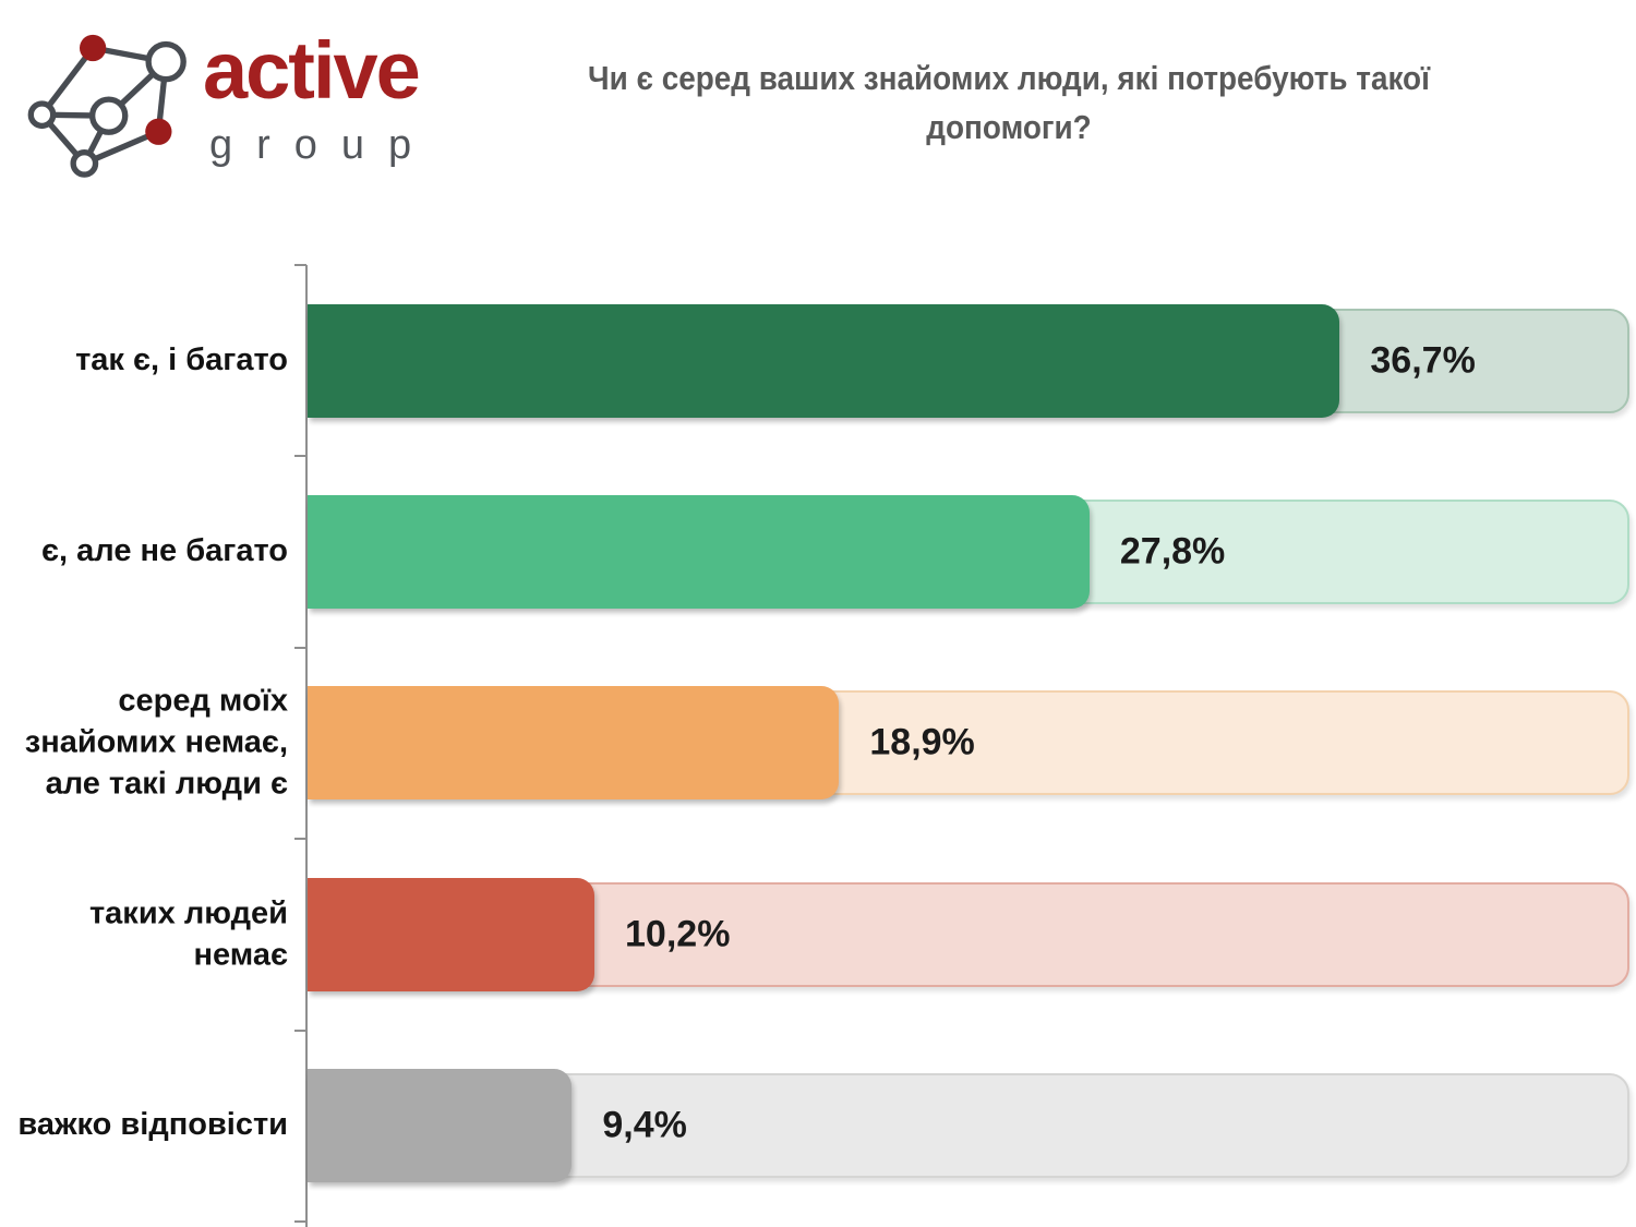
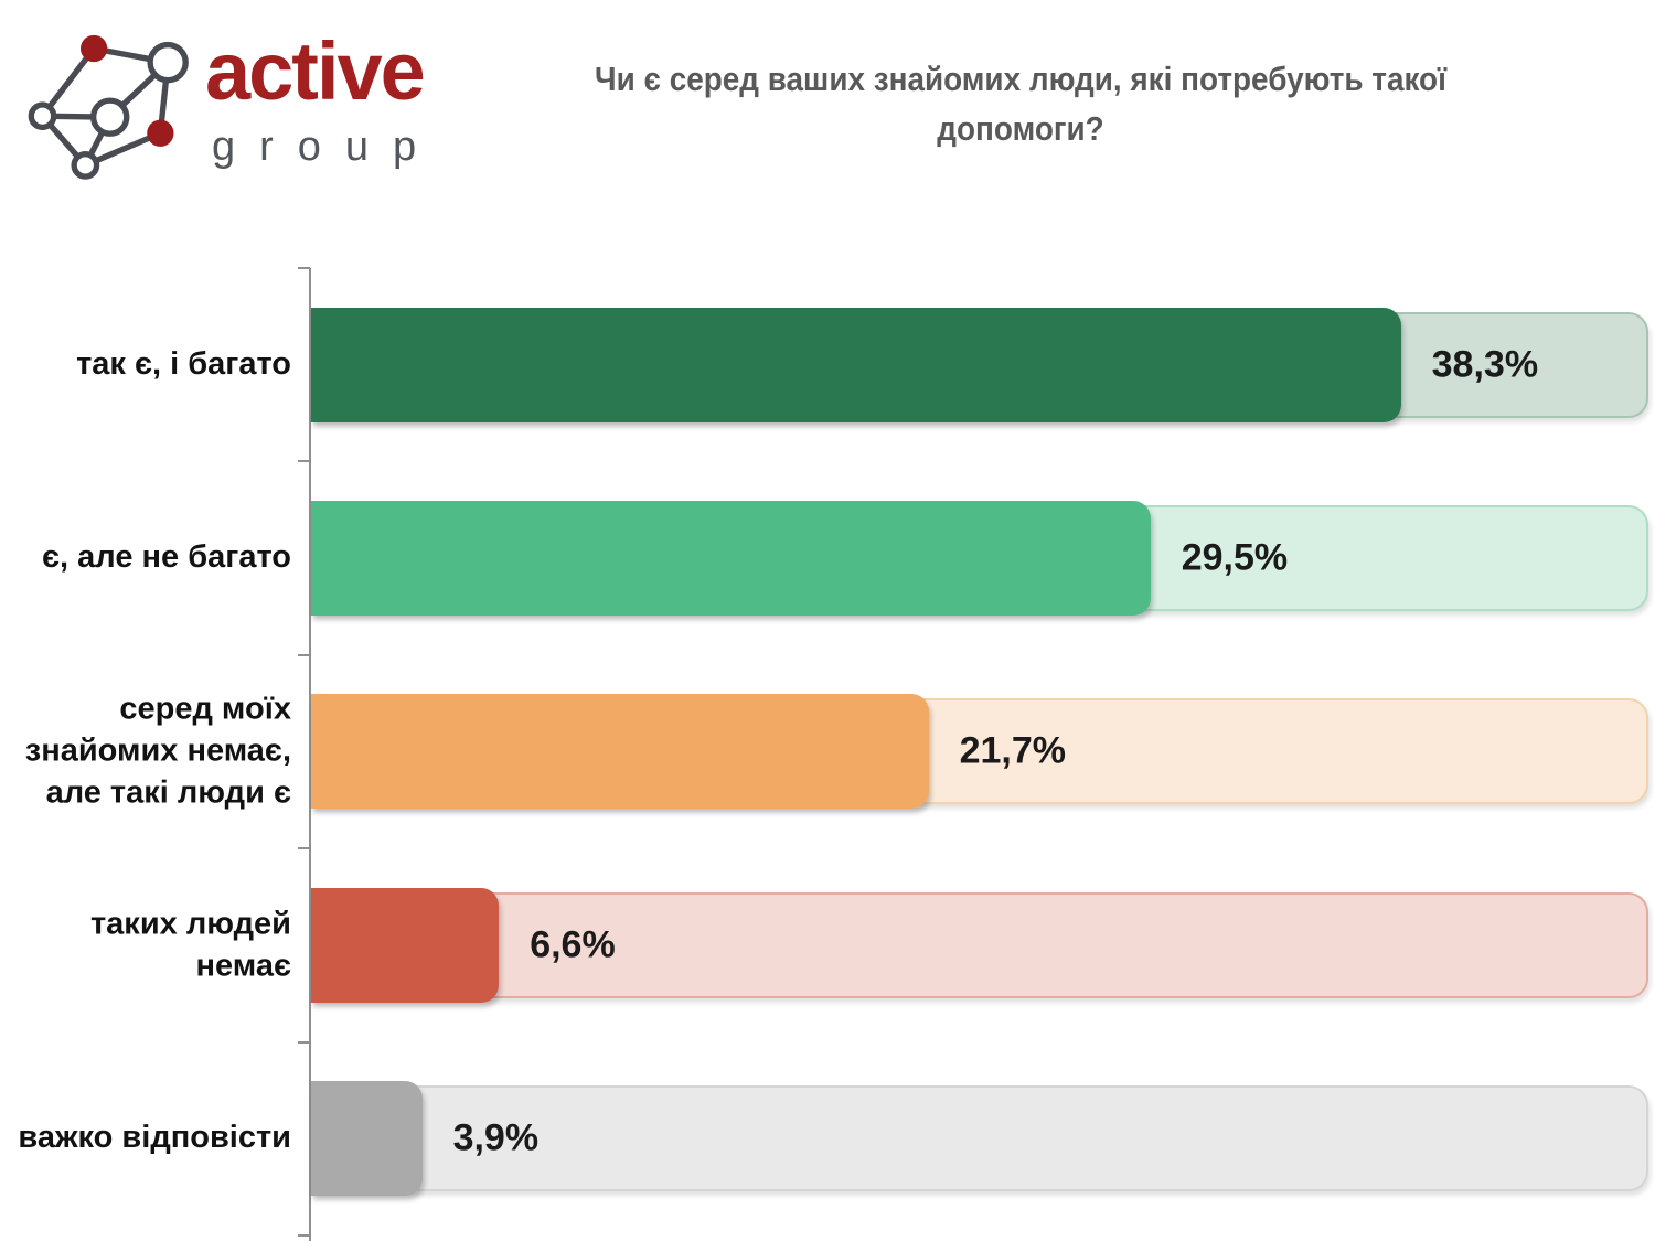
так є, і багато: 36,7% -> 38,3%
є, але не багато: 27,8% -> 29,5%
серед моїх знайомих немає, але такі люди є: 18,9% -> 21,7%
таких людей немає: 10,2% -> 6,6%
важко відповісти: 9,4% -> 3,9%
